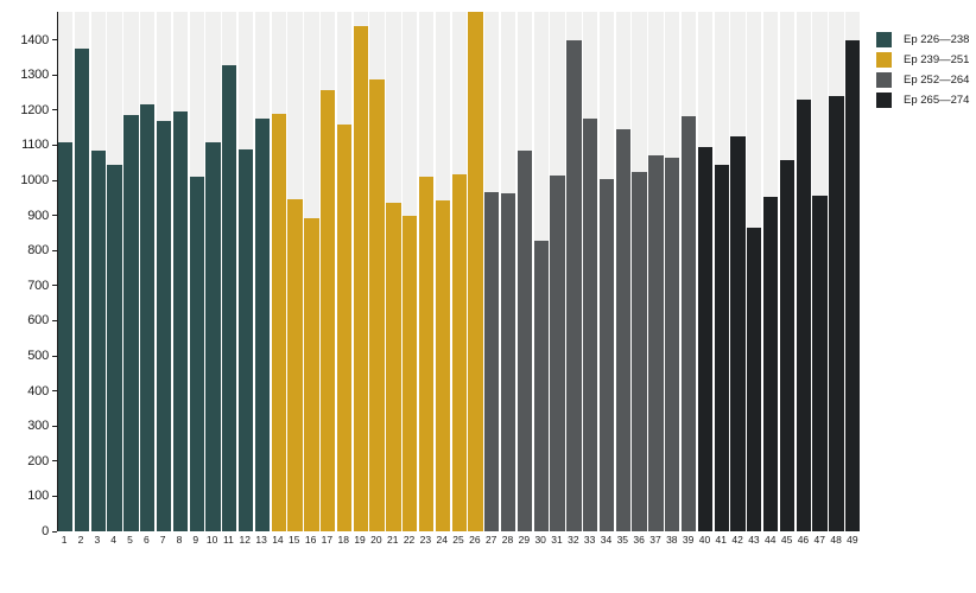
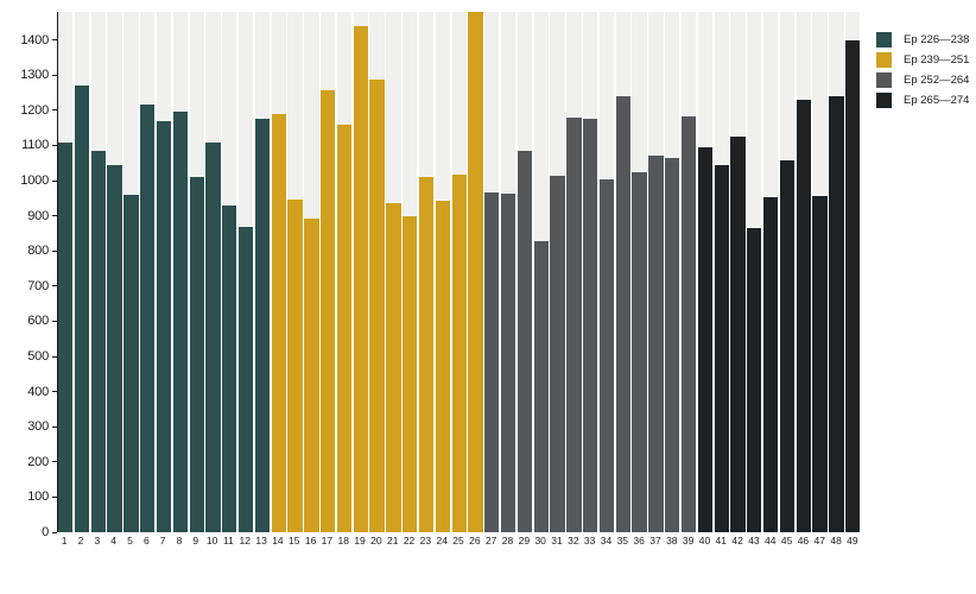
2: 1380 -> 1270
5: 1180 -> 960
11: 1330 -> 930
12: 1090 -> 870
32: 1400 -> 1180
35: 1150 -> 1240
